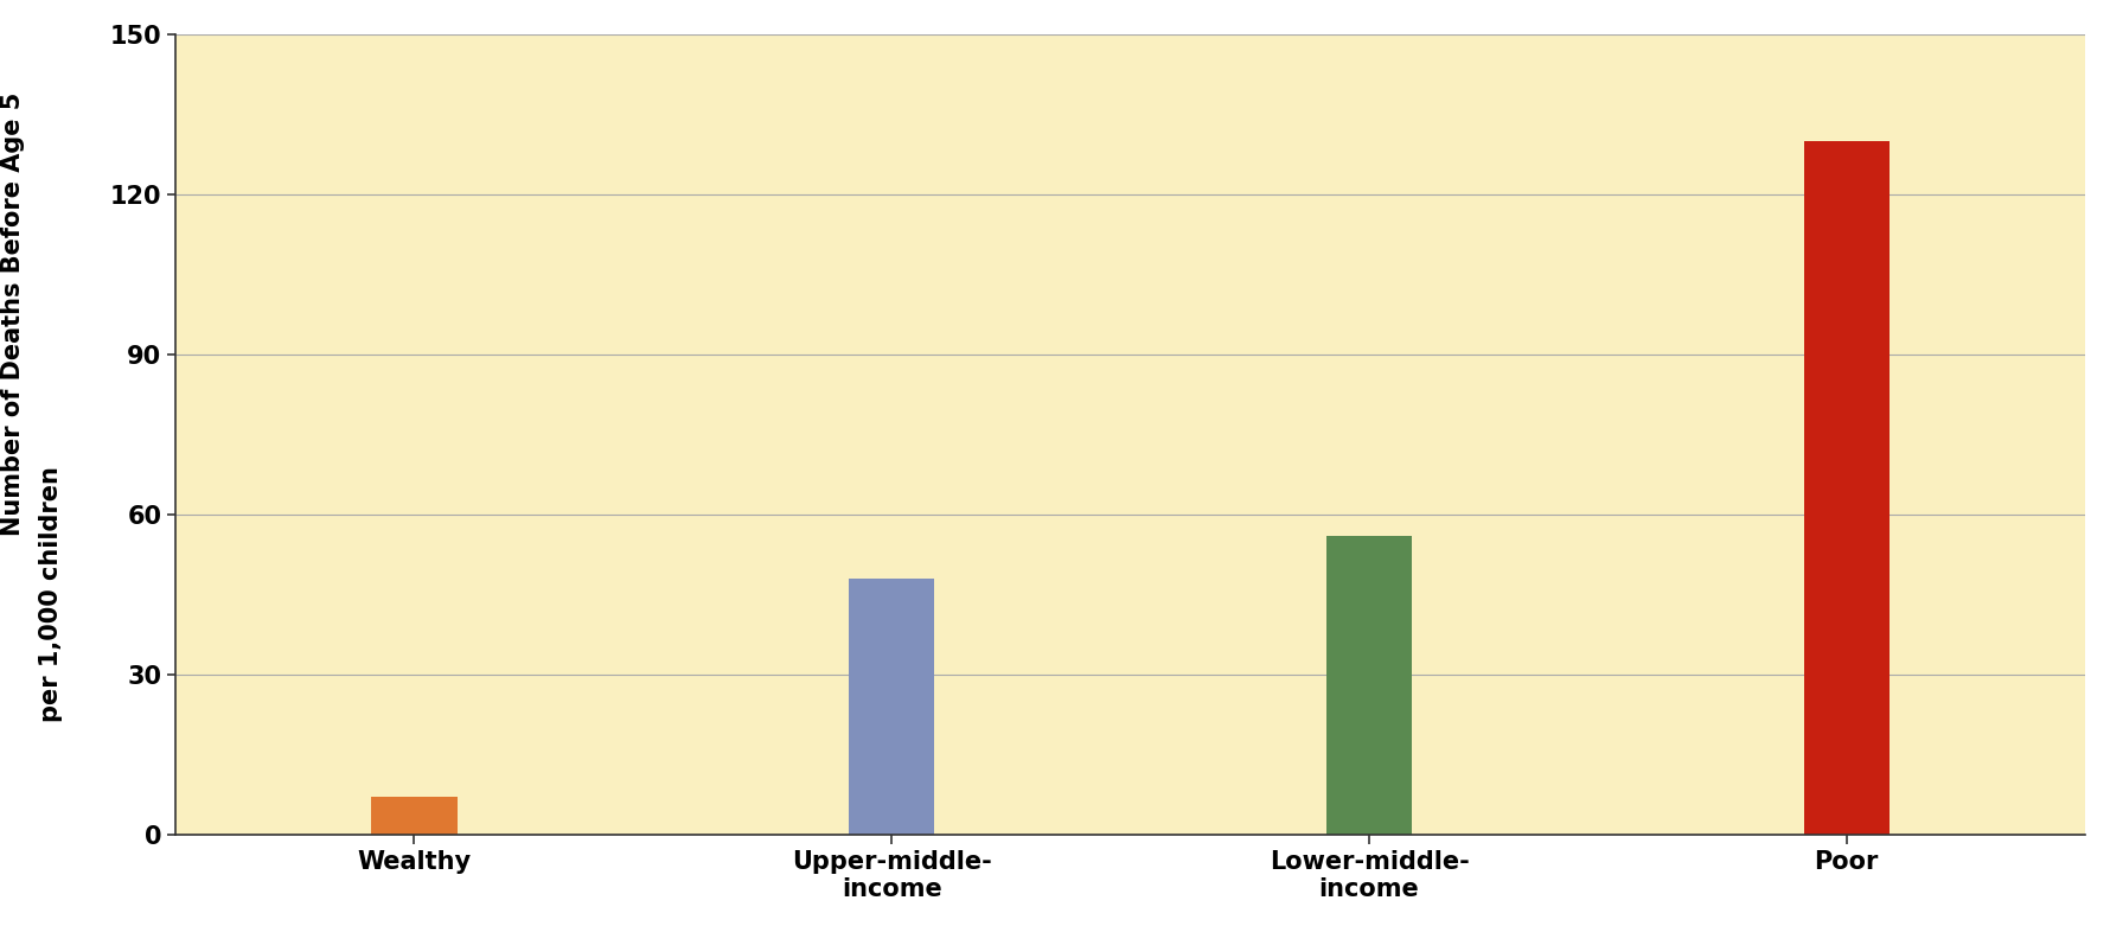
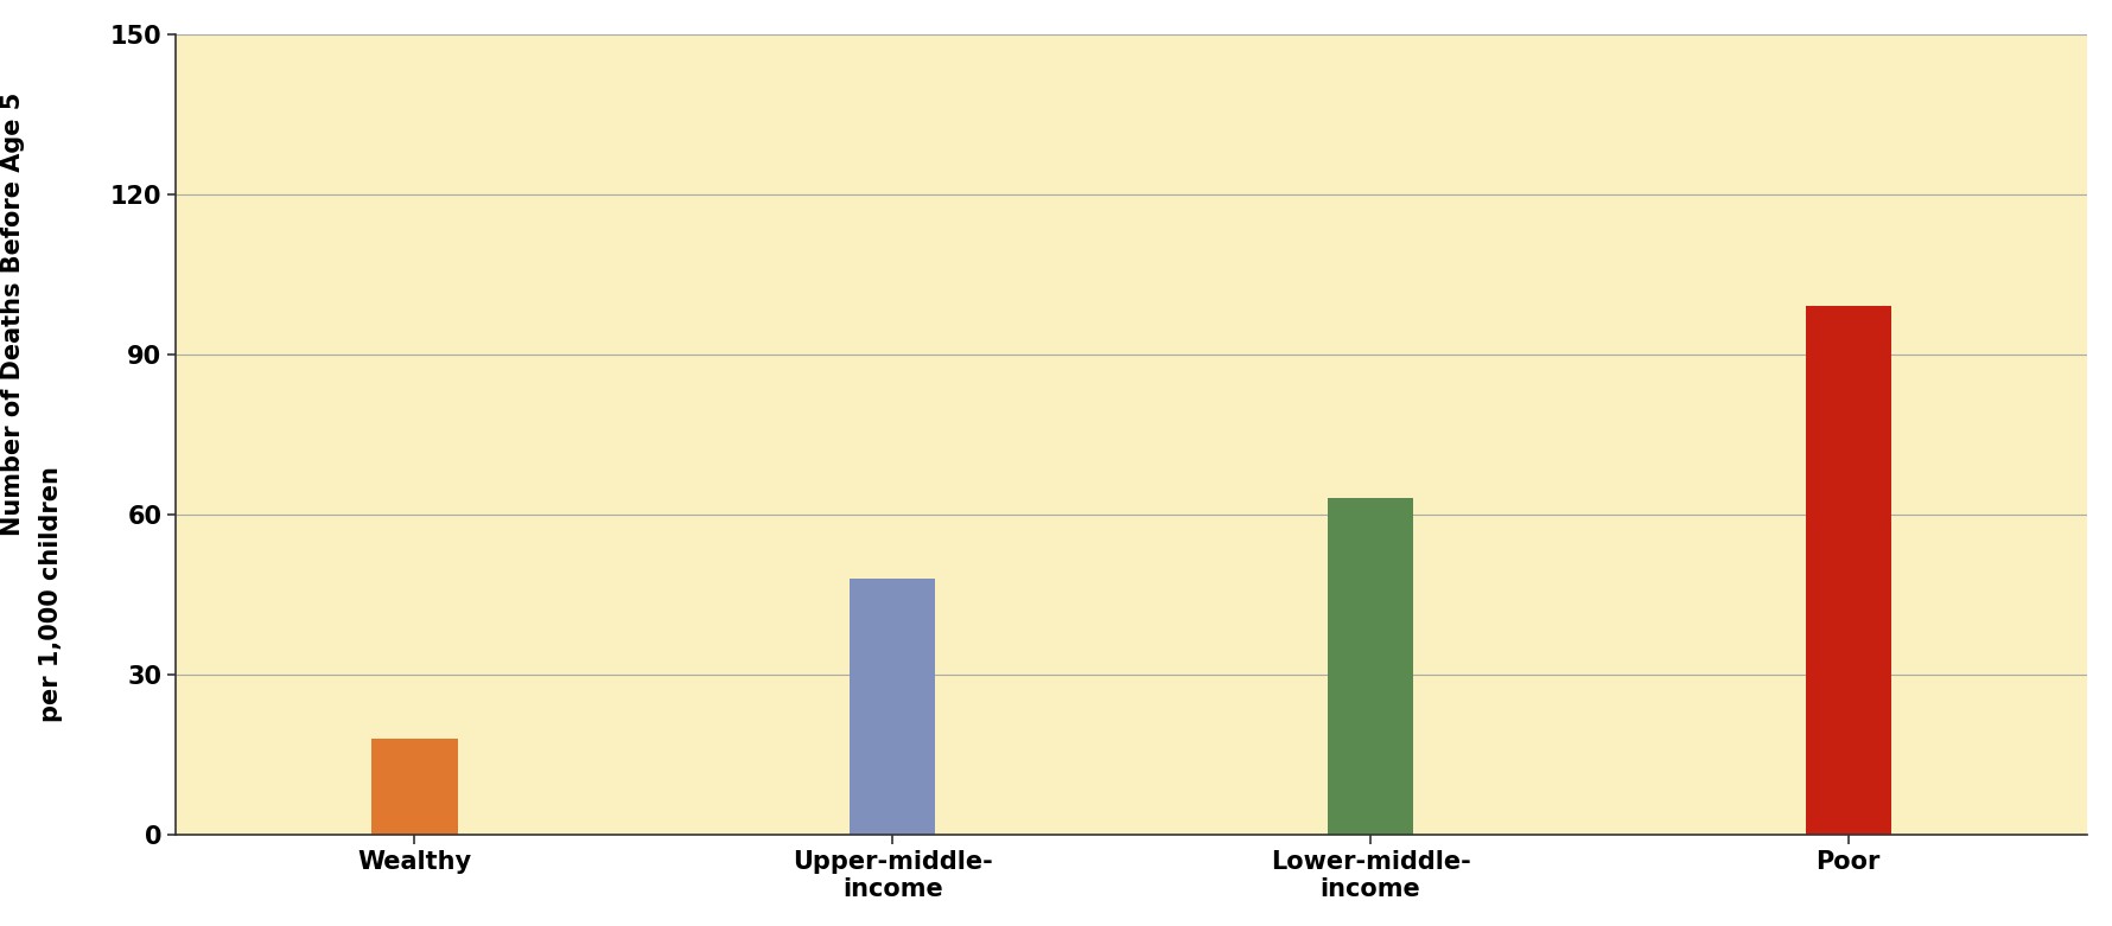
Wealthy: 7 -> 18
Lower-middle- income: 56 -> 63
Poor: 130 -> 99
